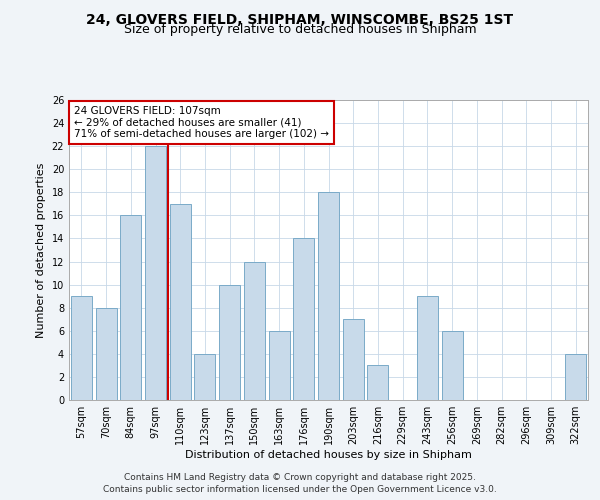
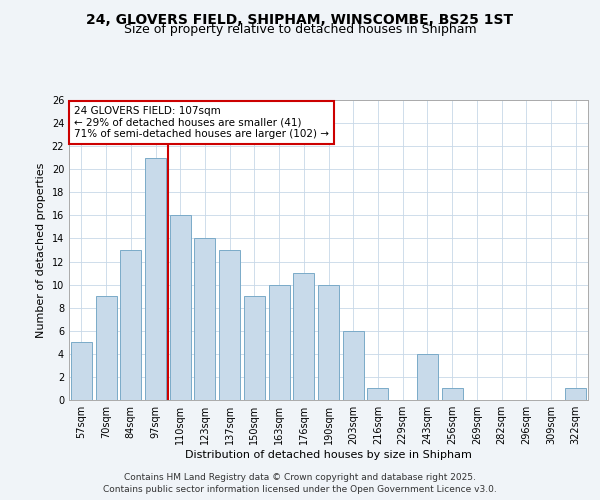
57sqm: 9 -> 5
70sqm: 8 -> 9
84sqm: 16 -> 13
97sqm: 22 -> 21
110sqm: 17 -> 16
123sqm: 4 -> 14
137sqm: 10 -> 13
150sqm: 12 -> 9
163sqm: 6 -> 10
176sqm: 14 -> 11
190sqm: 18 -> 10
203sqm: 7 -> 6
216sqm: 3 -> 1
243sqm: 9 -> 4
256sqm: 6 -> 1
322sqm: 4 -> 1
